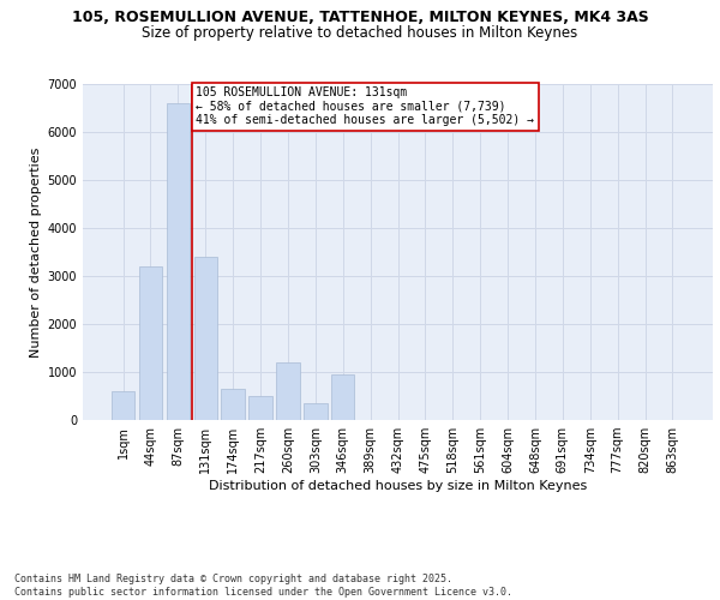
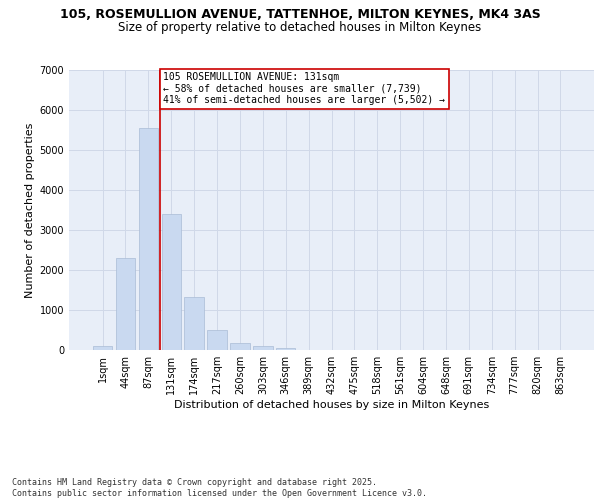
1sqm: 600 -> 100
44sqm: 3200 -> 2300
87sqm: 6600 -> 5550
174sqm: 650 -> 1320
260sqm: 1200 -> 180
303sqm: 350 -> 90
346sqm: 950 -> 60
